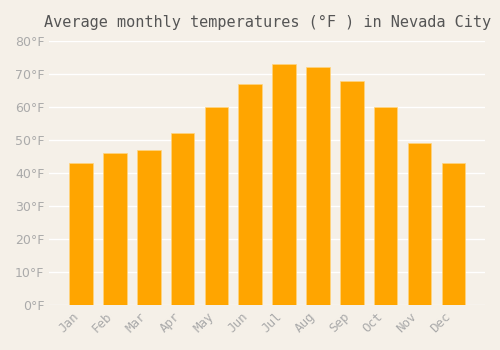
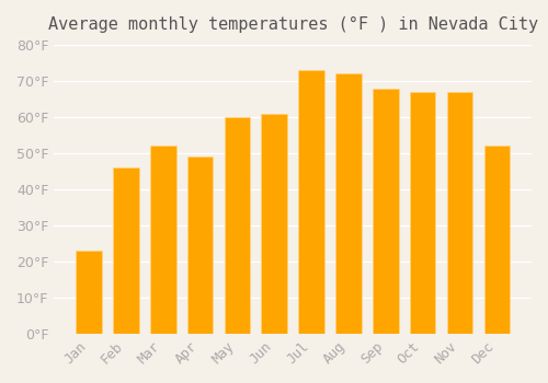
Jan: 43°F -> 23°F
Mar: 47°F -> 52°F
Apr: 52°F -> 49°F
Jun: 67°F -> 61°F
Oct: 60°F -> 67°F
Nov: 49°F -> 67°F
Dec: 43°F -> 52°F
